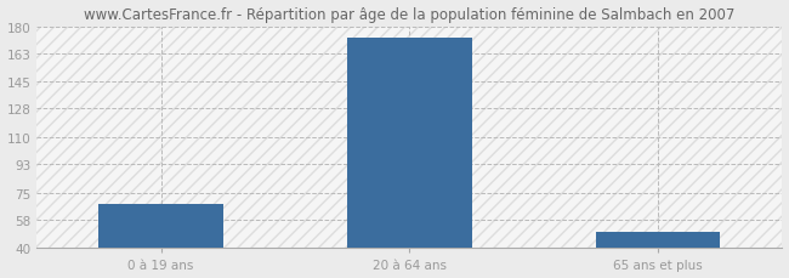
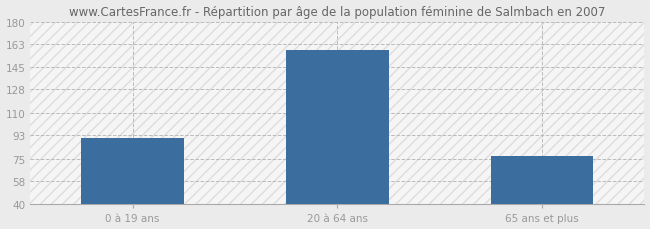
0 à 19 ans: 68 -> 91
20 à 64 ans: 173 -> 158
65 ans et plus: 50 -> 77
